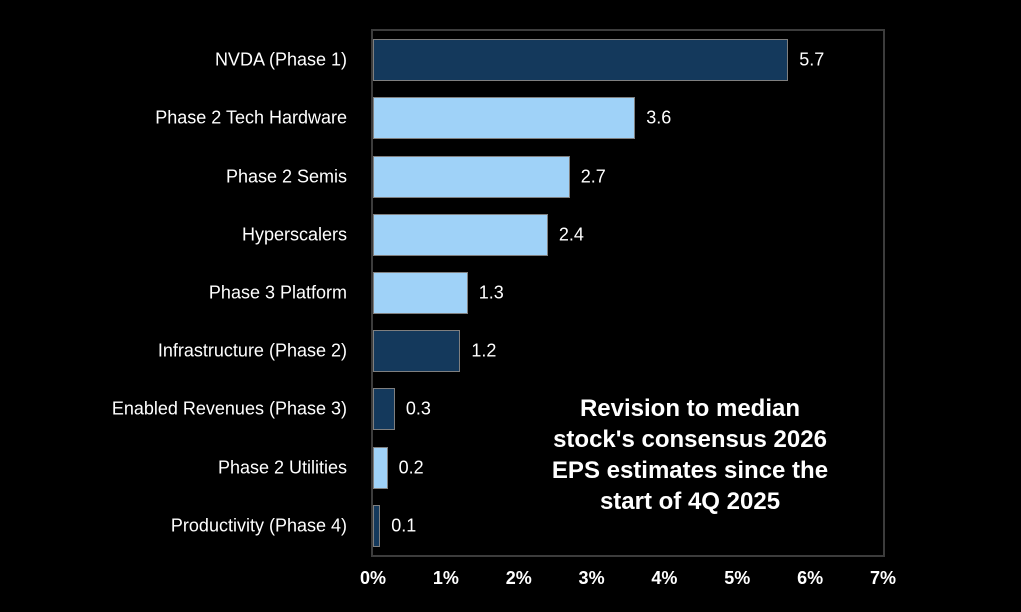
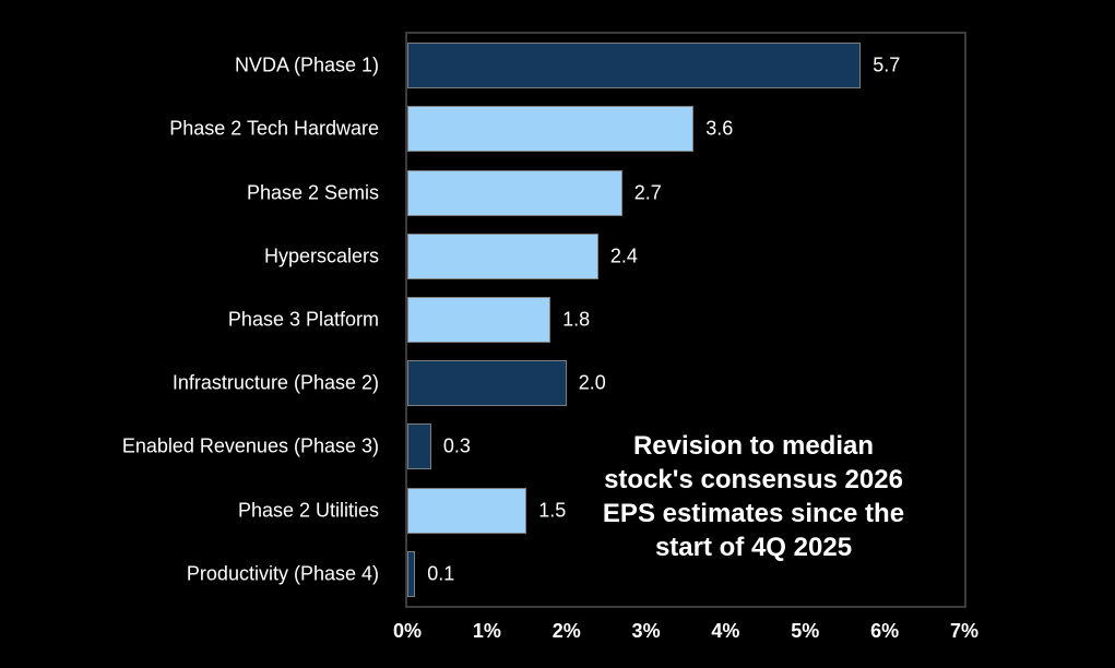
Phase 3 Platform: 1.3 -> 1.8
Infrastructure (Phase 2): 1.2 -> 2.0
Phase 2 Utilities: 0.2 -> 1.5
